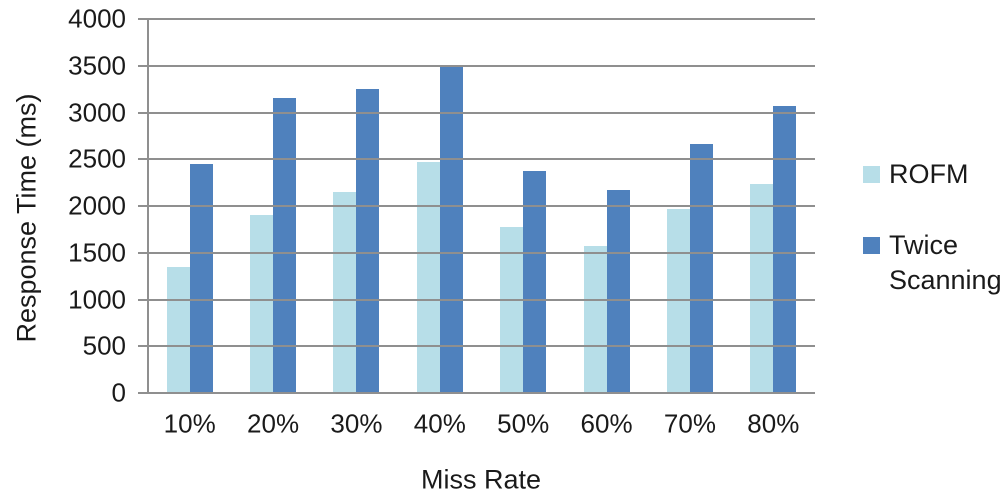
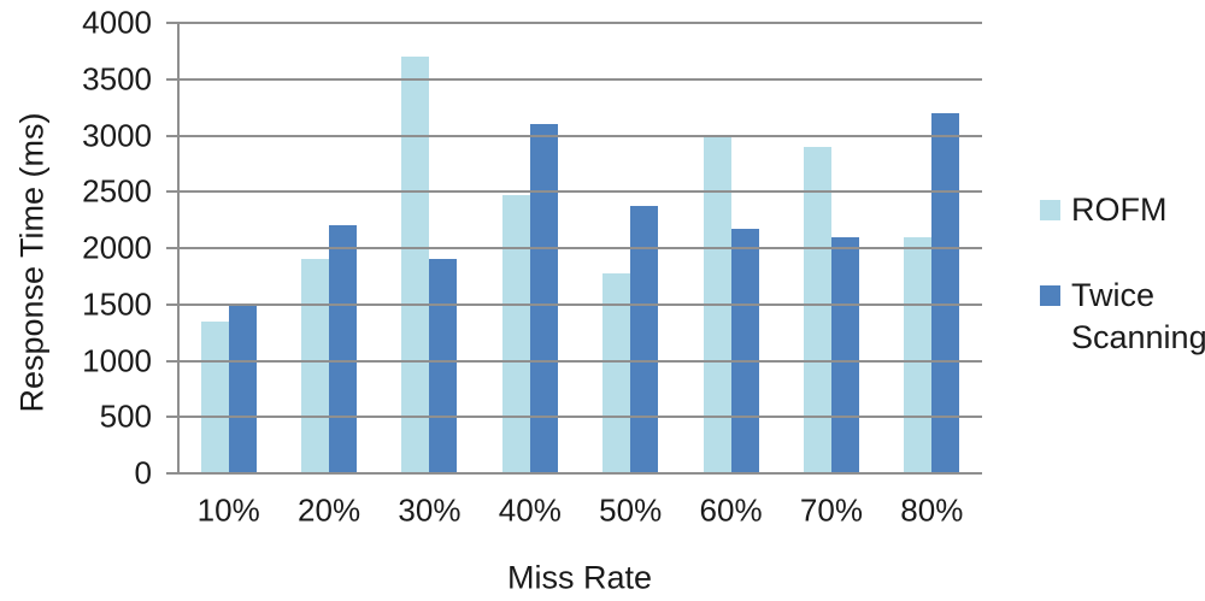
Twice Scanning/10%: 2400 -> 1500
Twice Scanning/20%: 3200 -> 2200
ROFM/30%: 2200 -> 3700
Twice Scanning/30%: 3200 -> 1900
Twice Scanning/40%: 3500 -> 3100
ROFM/60%: 1600 -> 3000
ROFM/70%: 2000 -> 2900
Twice Scanning/70%: 2700 -> 2100
ROFM/80%: 2200 -> 2100
Twice Scanning/80%: 3100 -> 3200
